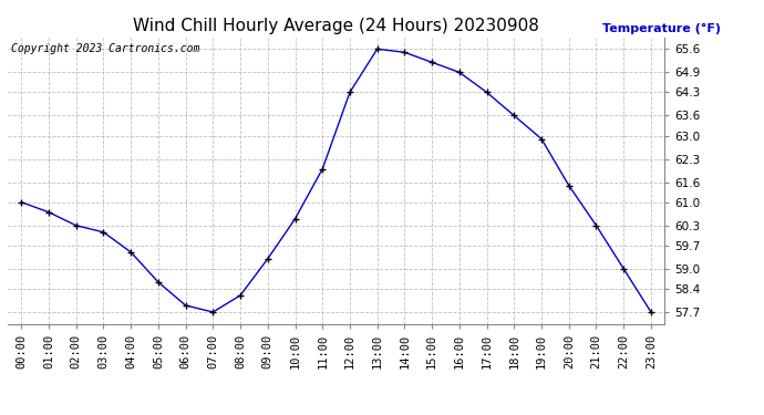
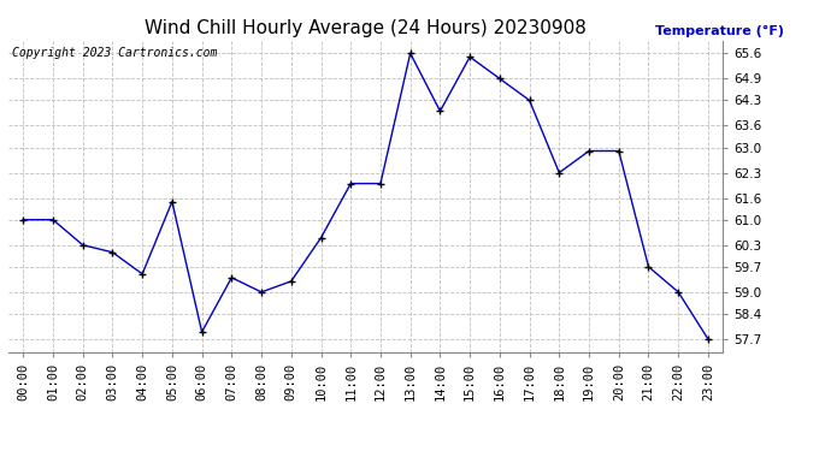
01:00: 60.7 -> 61.0
05:00: 58.6 -> 61.5
07:00: 57.7 -> 59.4
08:00: 58.2 -> 59.0
12:00: 64.3 -> 62.0
14:00: 65.5 -> 64.0
15:00: 65.2 -> 65.5
18:00: 63.6 -> 62.3
20:00: 61.5 -> 62.9
21:00: 60.3 -> 59.7
